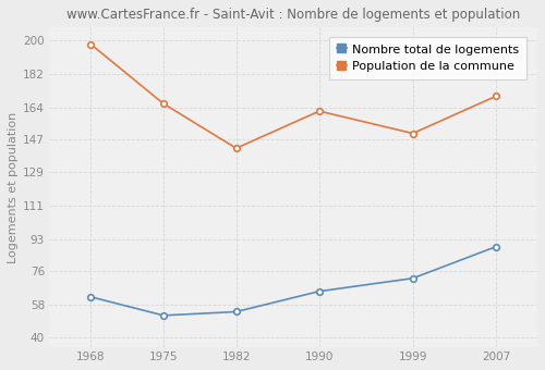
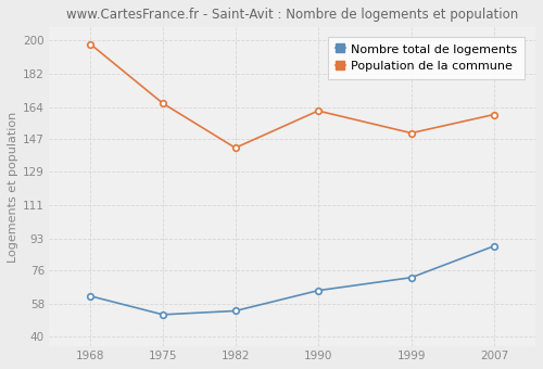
Population de la commune/2007: 170 -> 160
